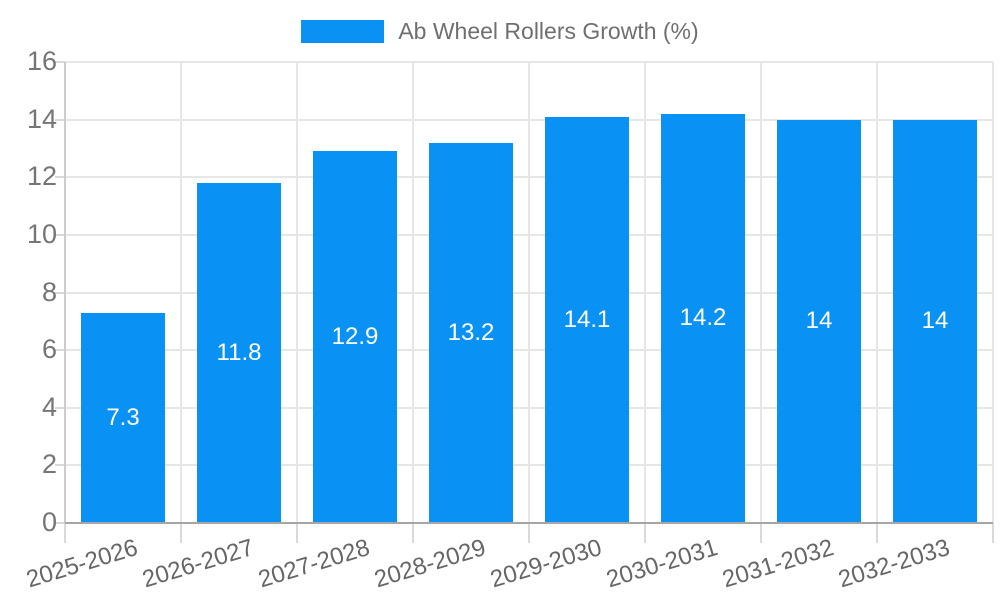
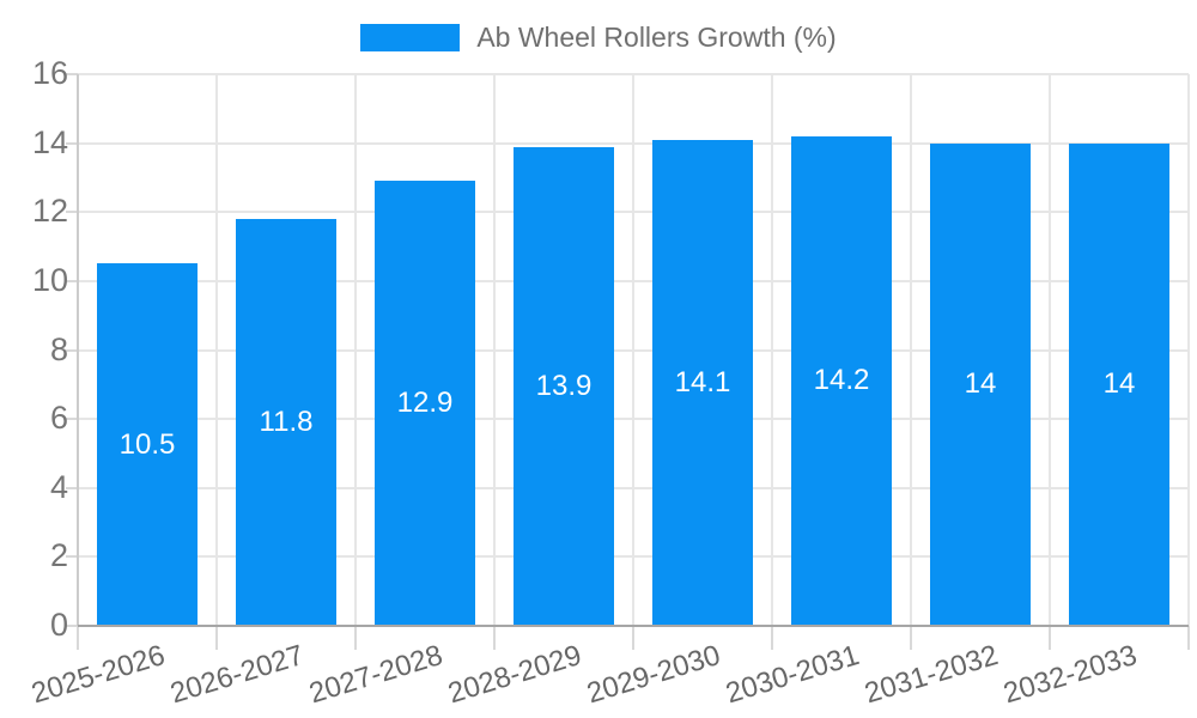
2025-2026: 7.3 -> 10.5
2028-2029: 13.2 -> 13.9
